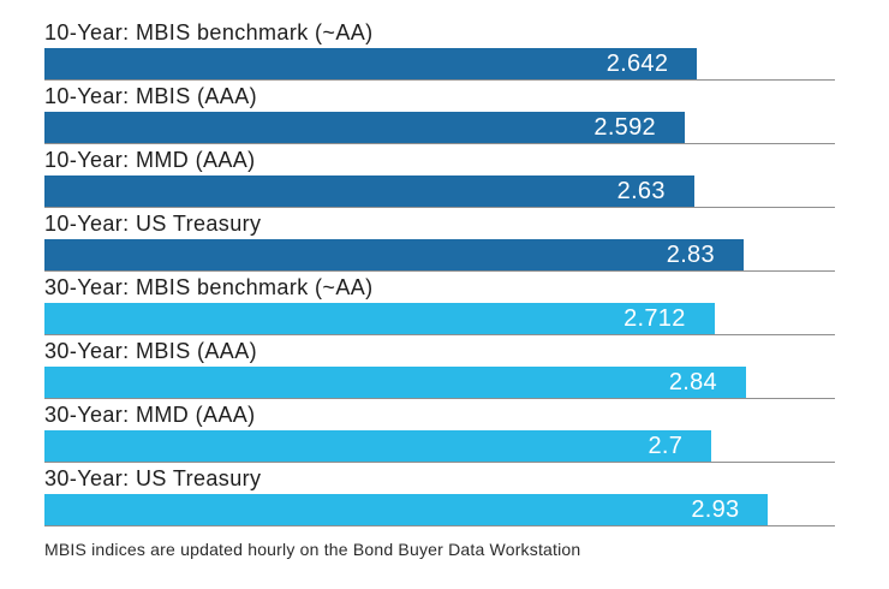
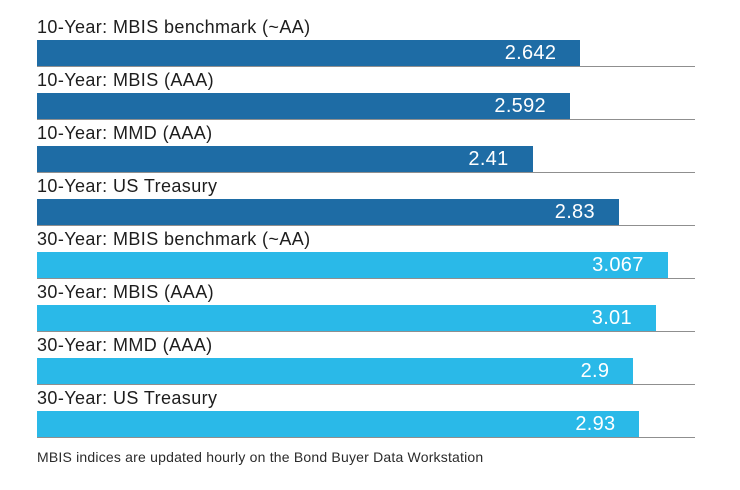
10-Year: MMD (AAA): 2.63 -> 2.41
30-Year: MBIS benchmark (~AA): 2.712 -> 3.067
30-Year: MBIS (AAA): 2.84 -> 3.01
30-Year: MMD (AAA): 2.7 -> 2.9
